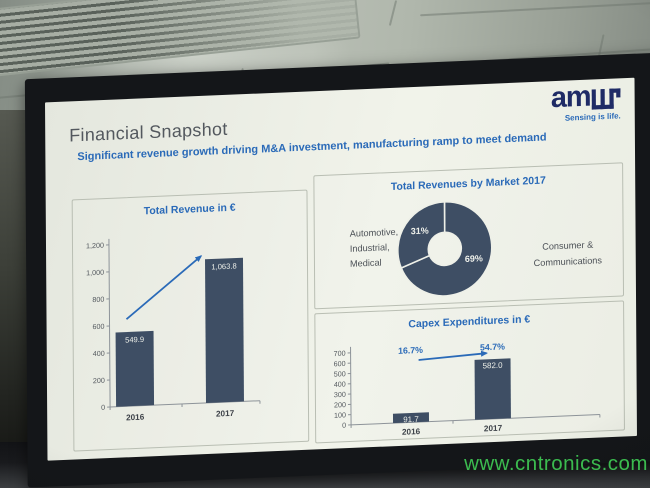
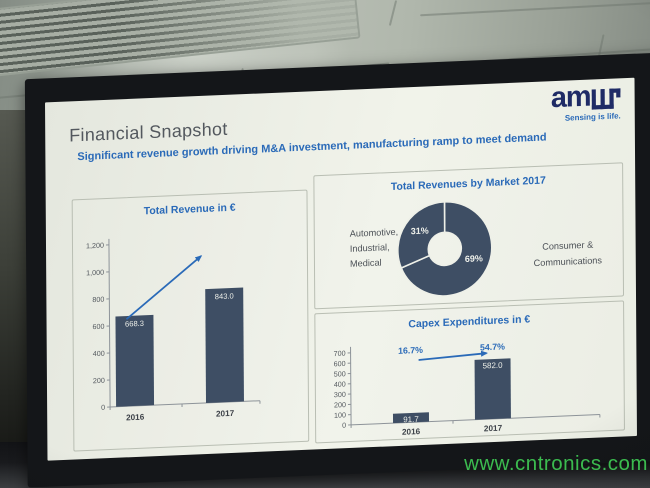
Total Revenue in €/2016: 549.9 -> 668.3
Total Revenue in €/2017: 1,063.8 -> 843.0
